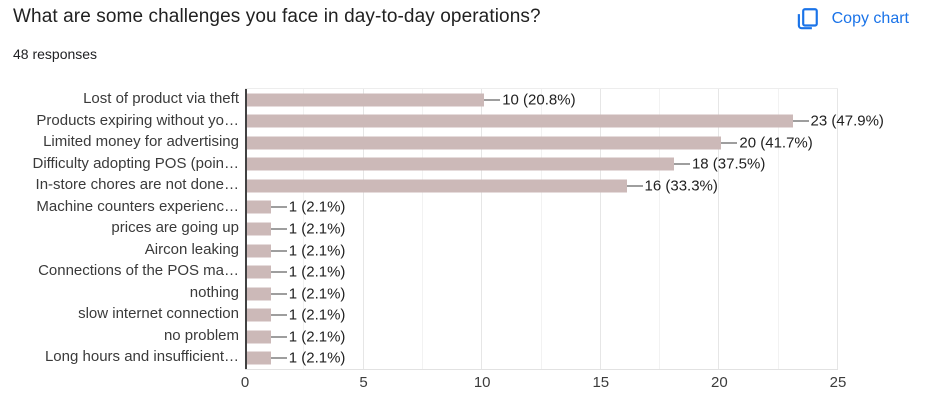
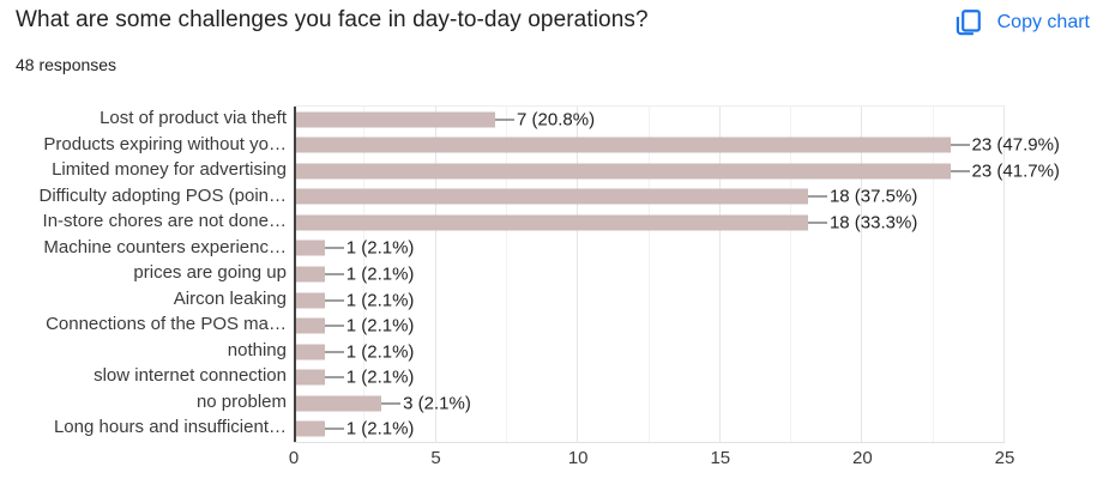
Lost of product via theft: 10 -> 7
Limited money for advertising: 20 -> 23
In-store chores are not done…: 16 -> 18
no problem: 1 -> 3
